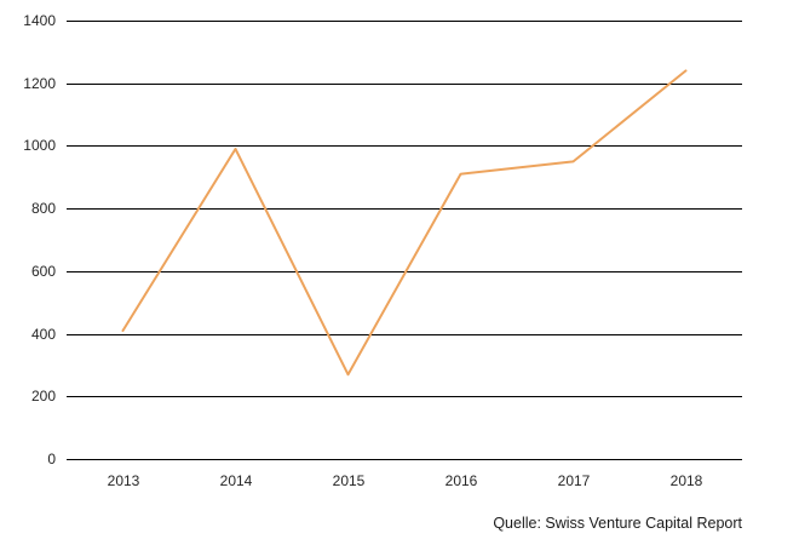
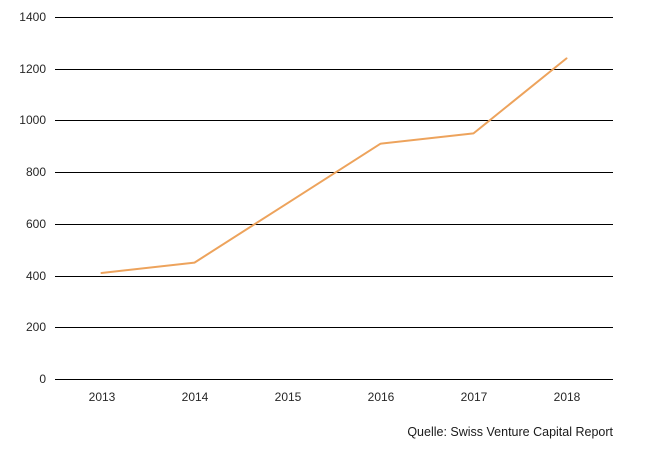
2014: 990 -> 450
2015: 270 -> 680
